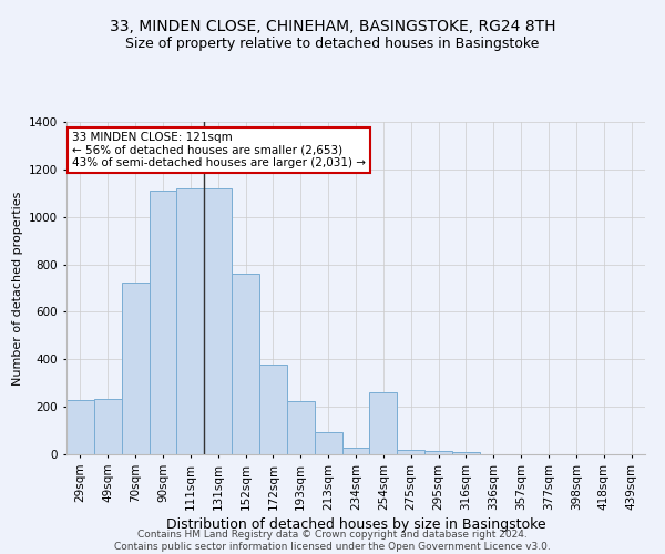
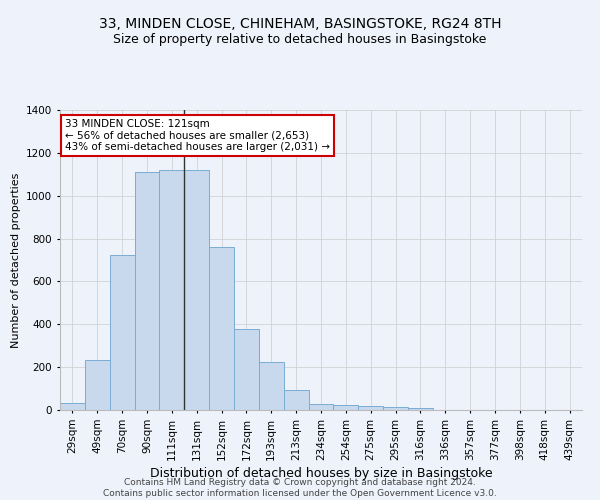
29sqm: 230 -> 35
254sqm: 260 -> 25
